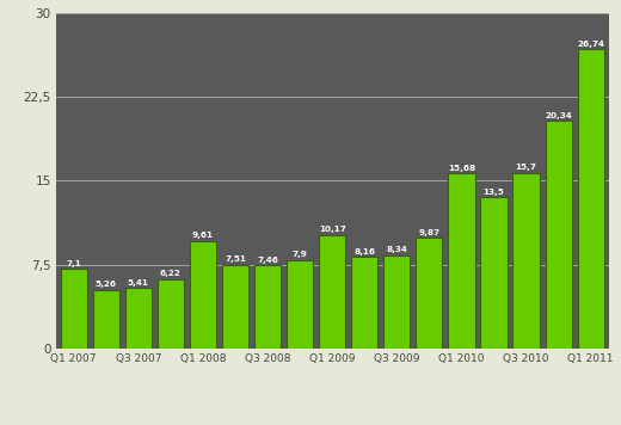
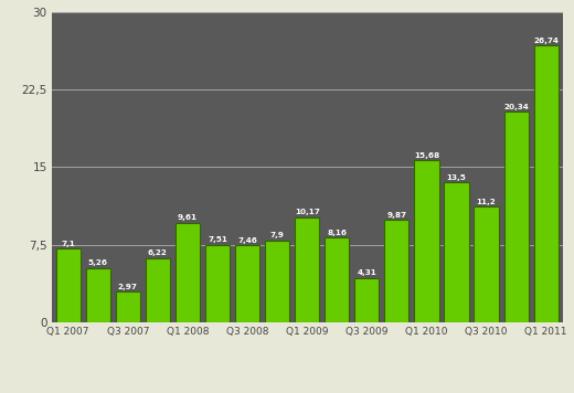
Q3 2007: 5,41 -> 2,97
Q3 2009: 8,34 -> 4,31
Q3 2010: 15,7 -> 11,2
